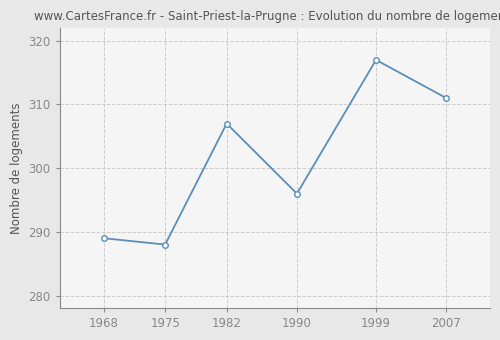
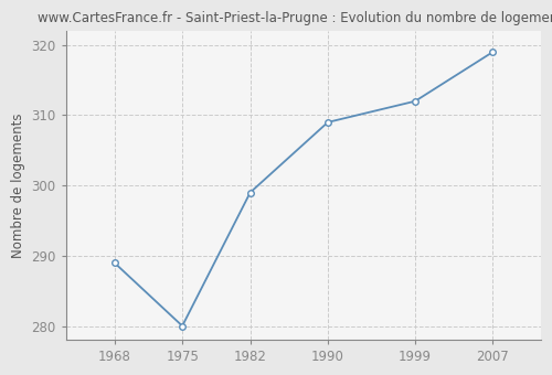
1975: 288 -> 280
1982: 307 -> 299
1990: 296 -> 309
1999: 317 -> 312
2007: 311 -> 319
